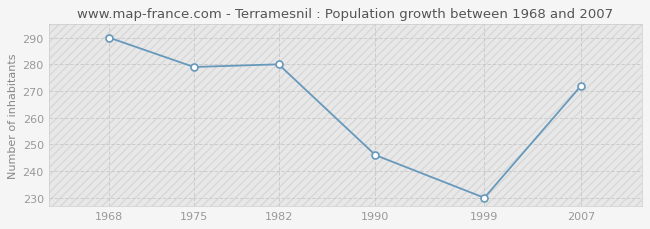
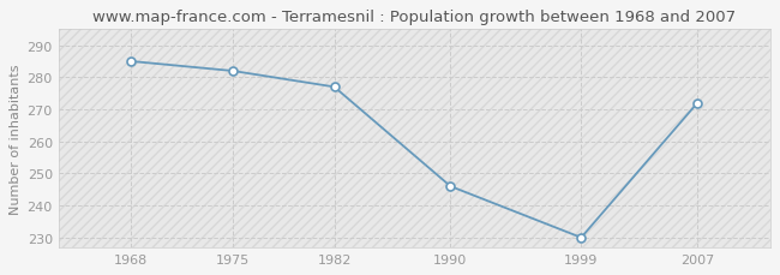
1968: 290 -> 285
1975: 279 -> 282
1982: 280 -> 277
